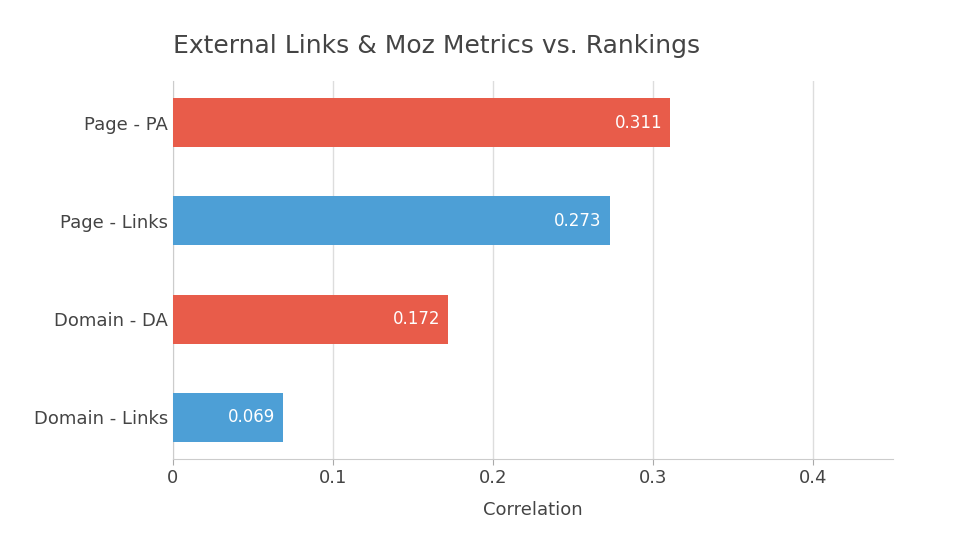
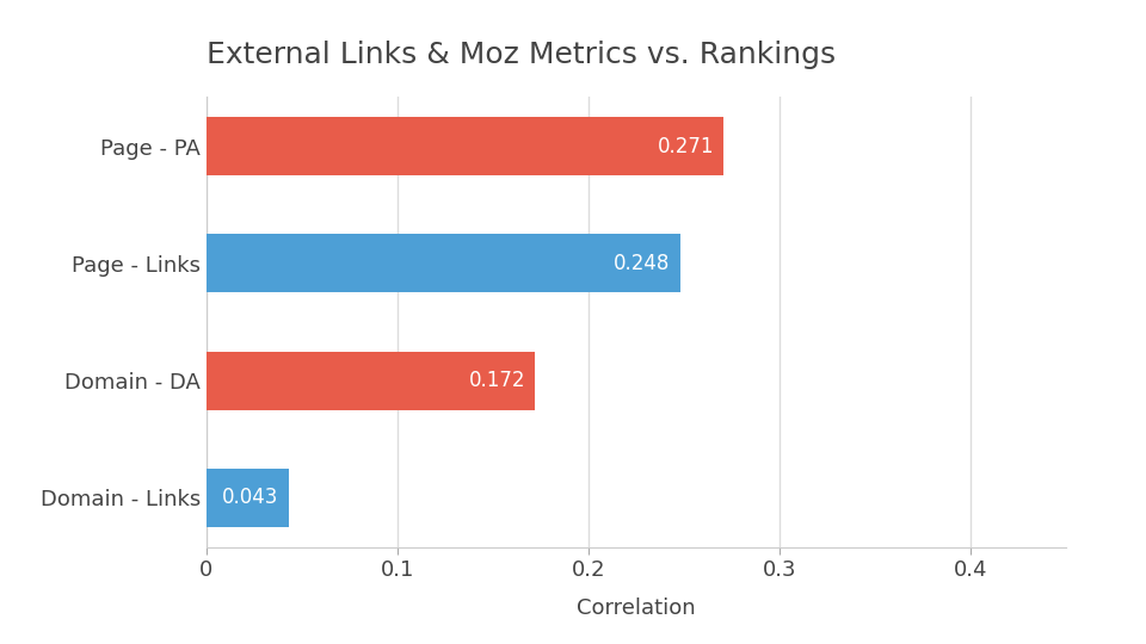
Page - PA: 0.311 -> 0.271
Page - Links: 0.273 -> 0.248
Domain - Links: 0.069 -> 0.043
